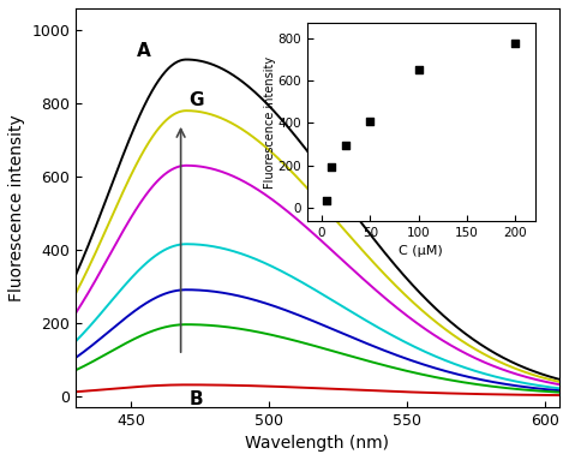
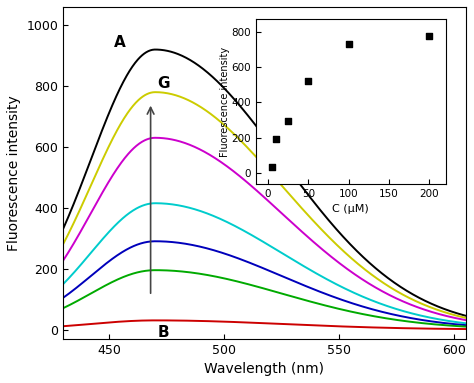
50: 410 -> 520
100: 650 -> 730
